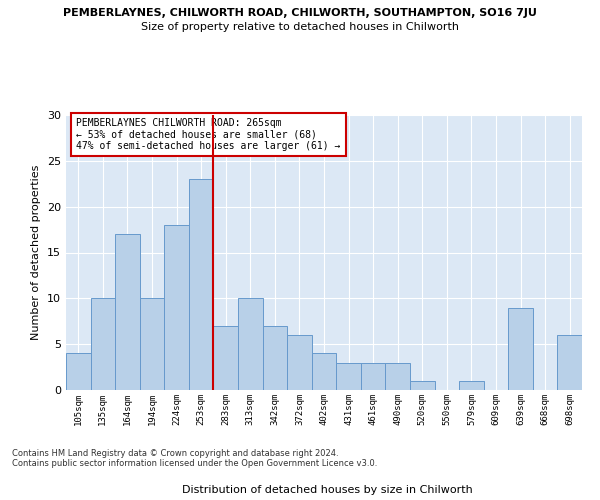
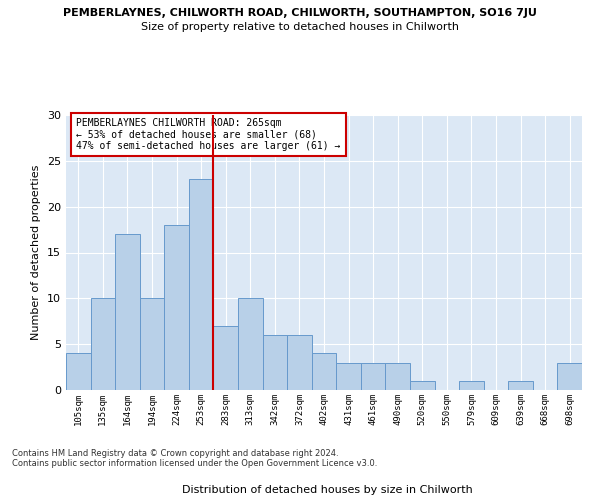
342sqm: 7 -> 6
639sqm: 9 -> 1
698sqm: 6 -> 3
